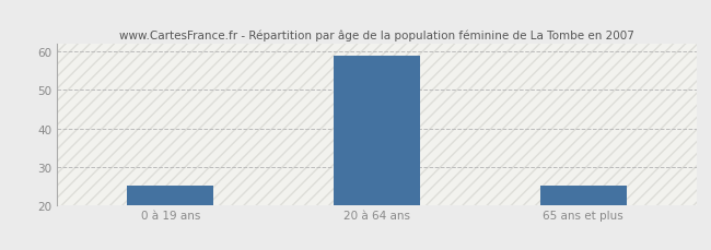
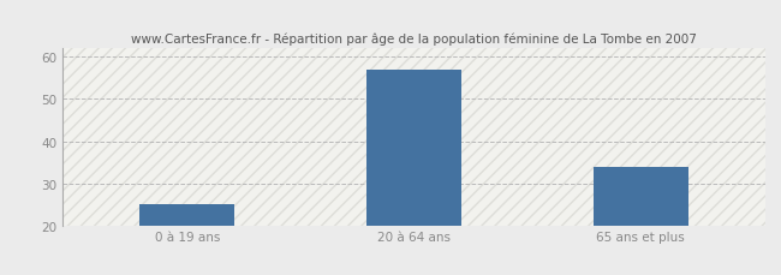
20 à 64 ans: 59 -> 57
65 ans et plus: 25 -> 34
